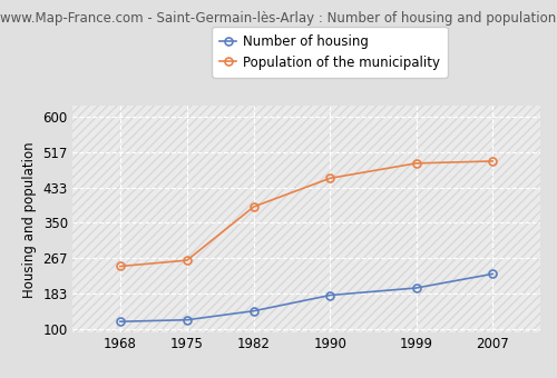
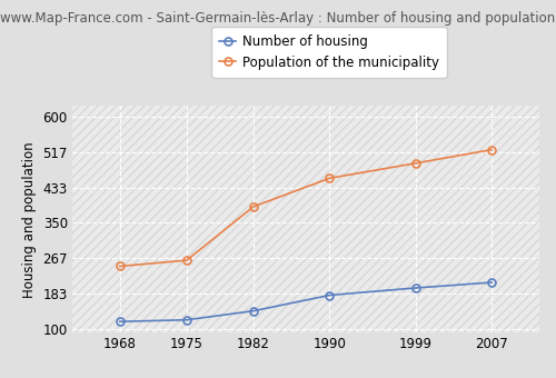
Number of housing/2007: 230 -> 210
Population of the municipality/2007: 495 -> 522
